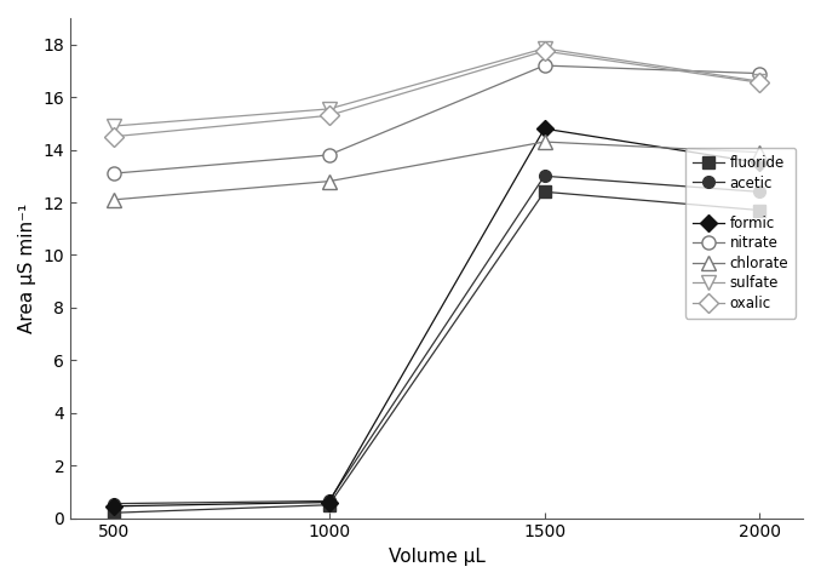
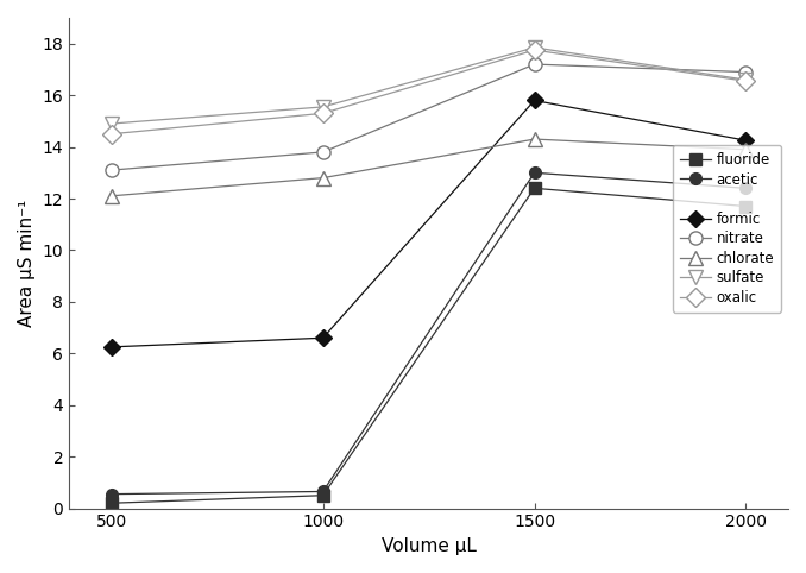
formic/500: 0.45 -> 6.25
formic/1000: 0.60 -> 6.60
formic/1500: 14.80 -> 15.80
formic/2000: 13.50 -> 14.25
